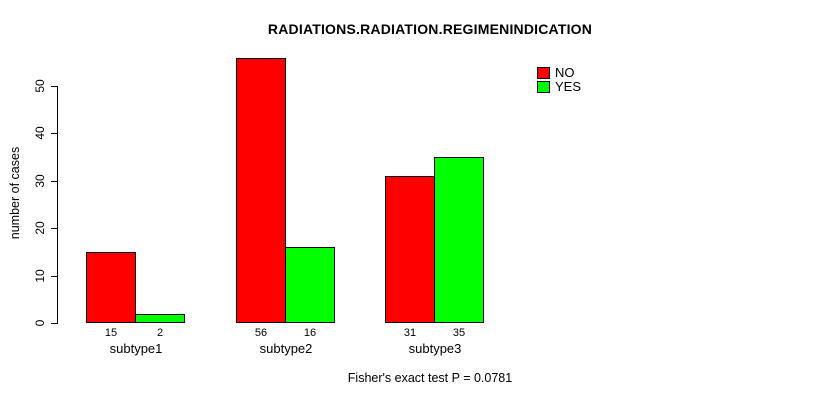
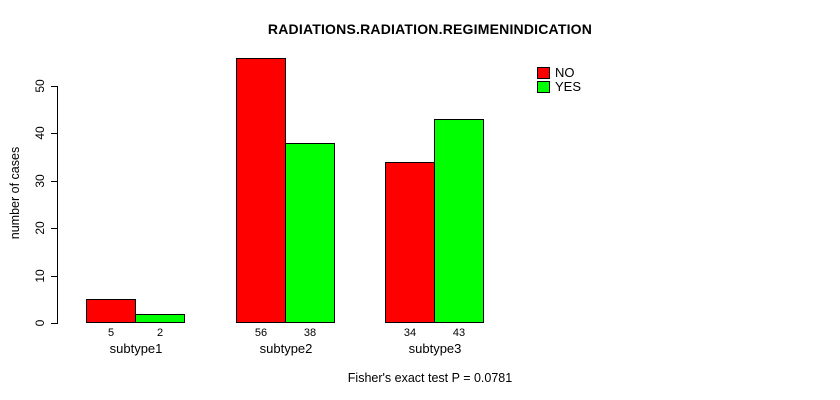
NO/subtype1: 15 -> 5
YES/subtype2: 16 -> 38
NO/subtype3: 31 -> 34
YES/subtype3: 35 -> 43
